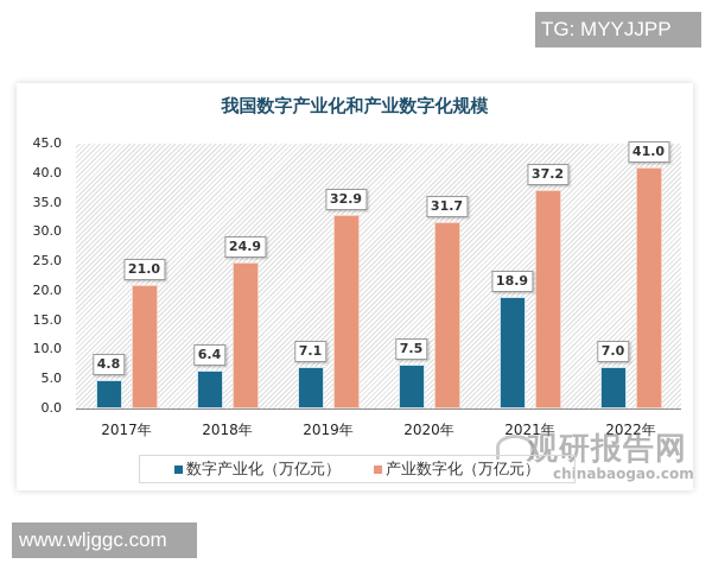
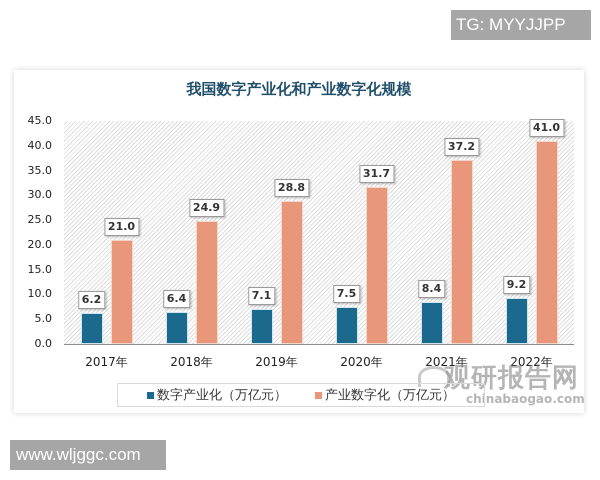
数字产业化（万亿元）/2017年: 4.8 -> 6.2
产业数字化（万亿元）/2019年: 32.9 -> 28.8
数字产业化（万亿元）/2021年: 18.9 -> 8.4
数字产业化（万亿元）/2022年: 7.0 -> 9.2
